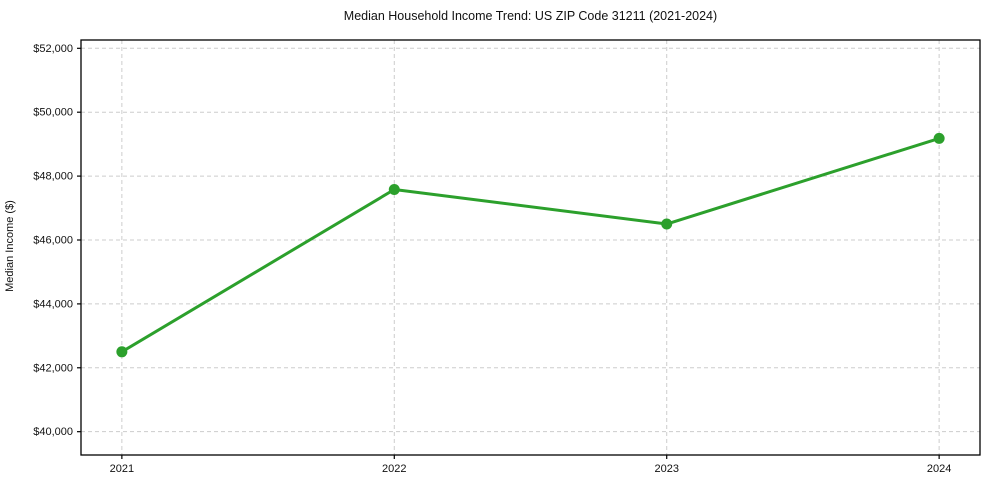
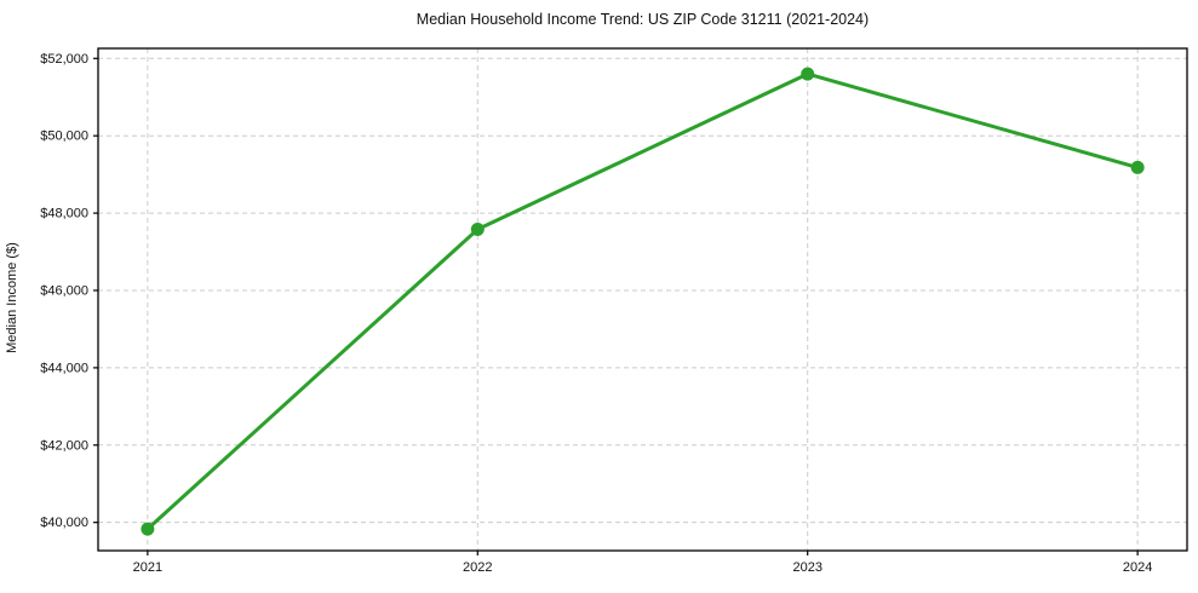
2021: $42500 -> $39800
2023: $46500 -> $51600
